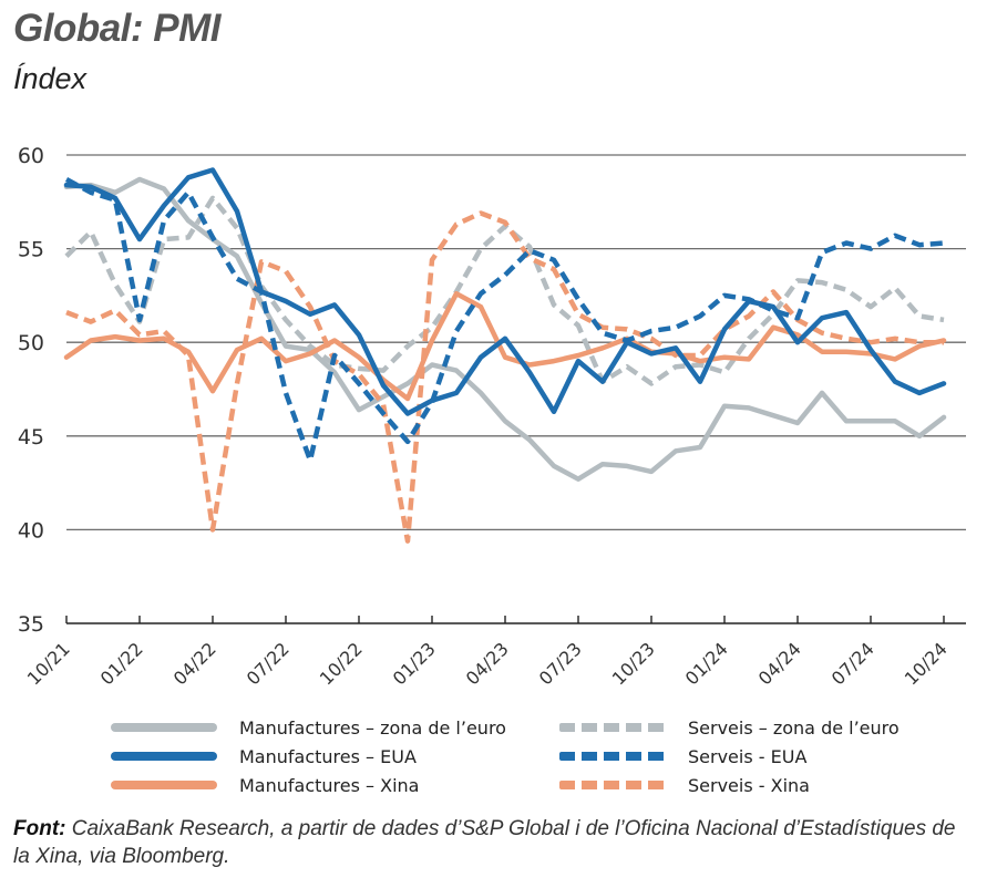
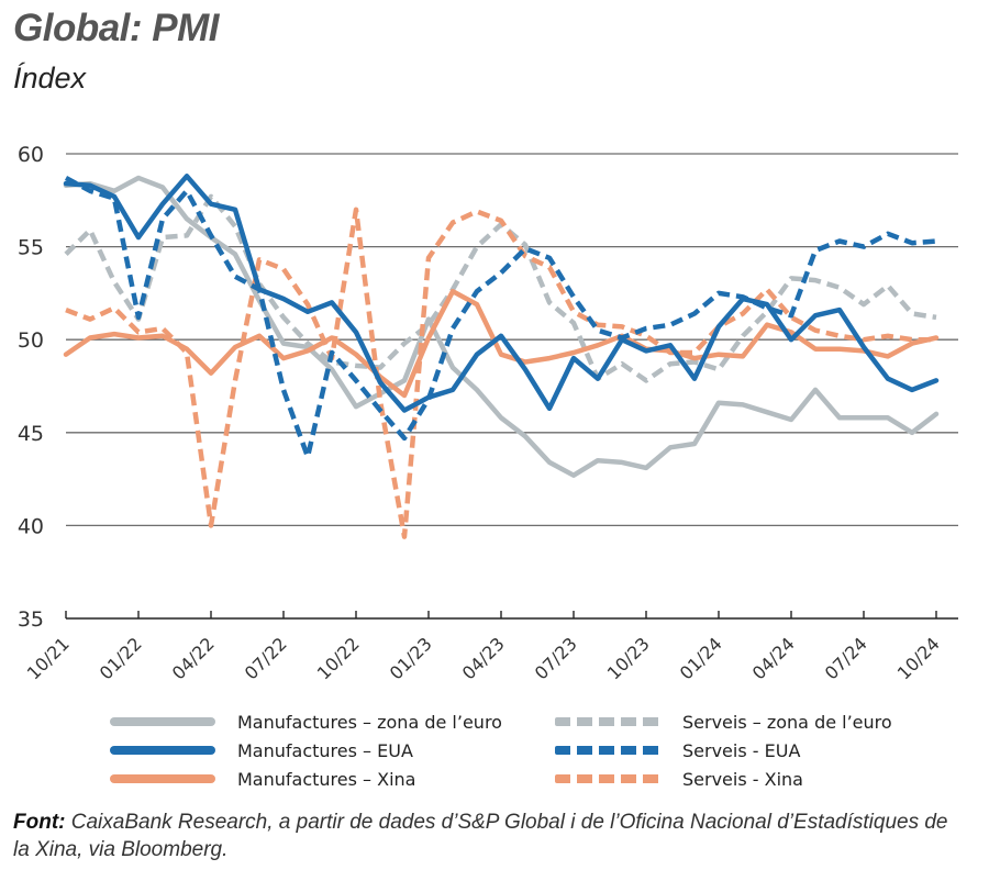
Manufactures – EUA/04/22: 59.2 -> 57.3
Manufactures – Xina/04/22: 47.4 -> 48.2
Serveis - Xina/10/22: 48.3 -> 57.0
Manufactures – zona de l’euro/01/23: 48.8 -> 51.1
